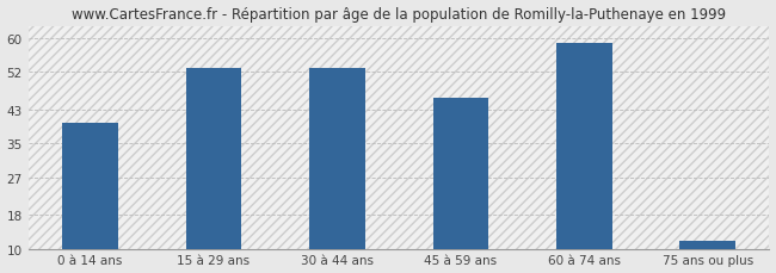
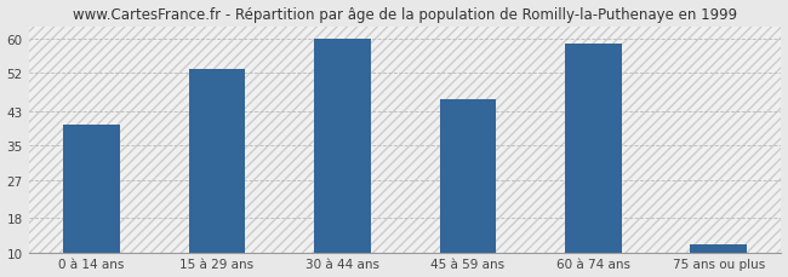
30 à 44 ans: 53 -> 60
